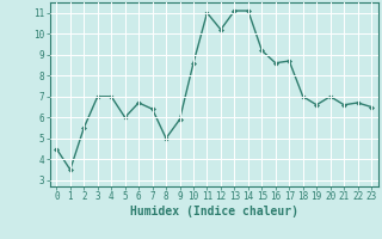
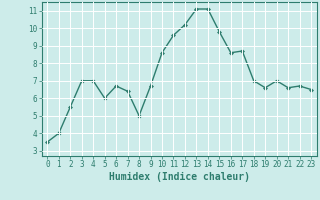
0: 4.5 -> 3.5
1: 3.5 -> 4.0
9: 5.9 -> 6.7
11: 11.0 -> 9.6
15: 9.2 -> 9.8
